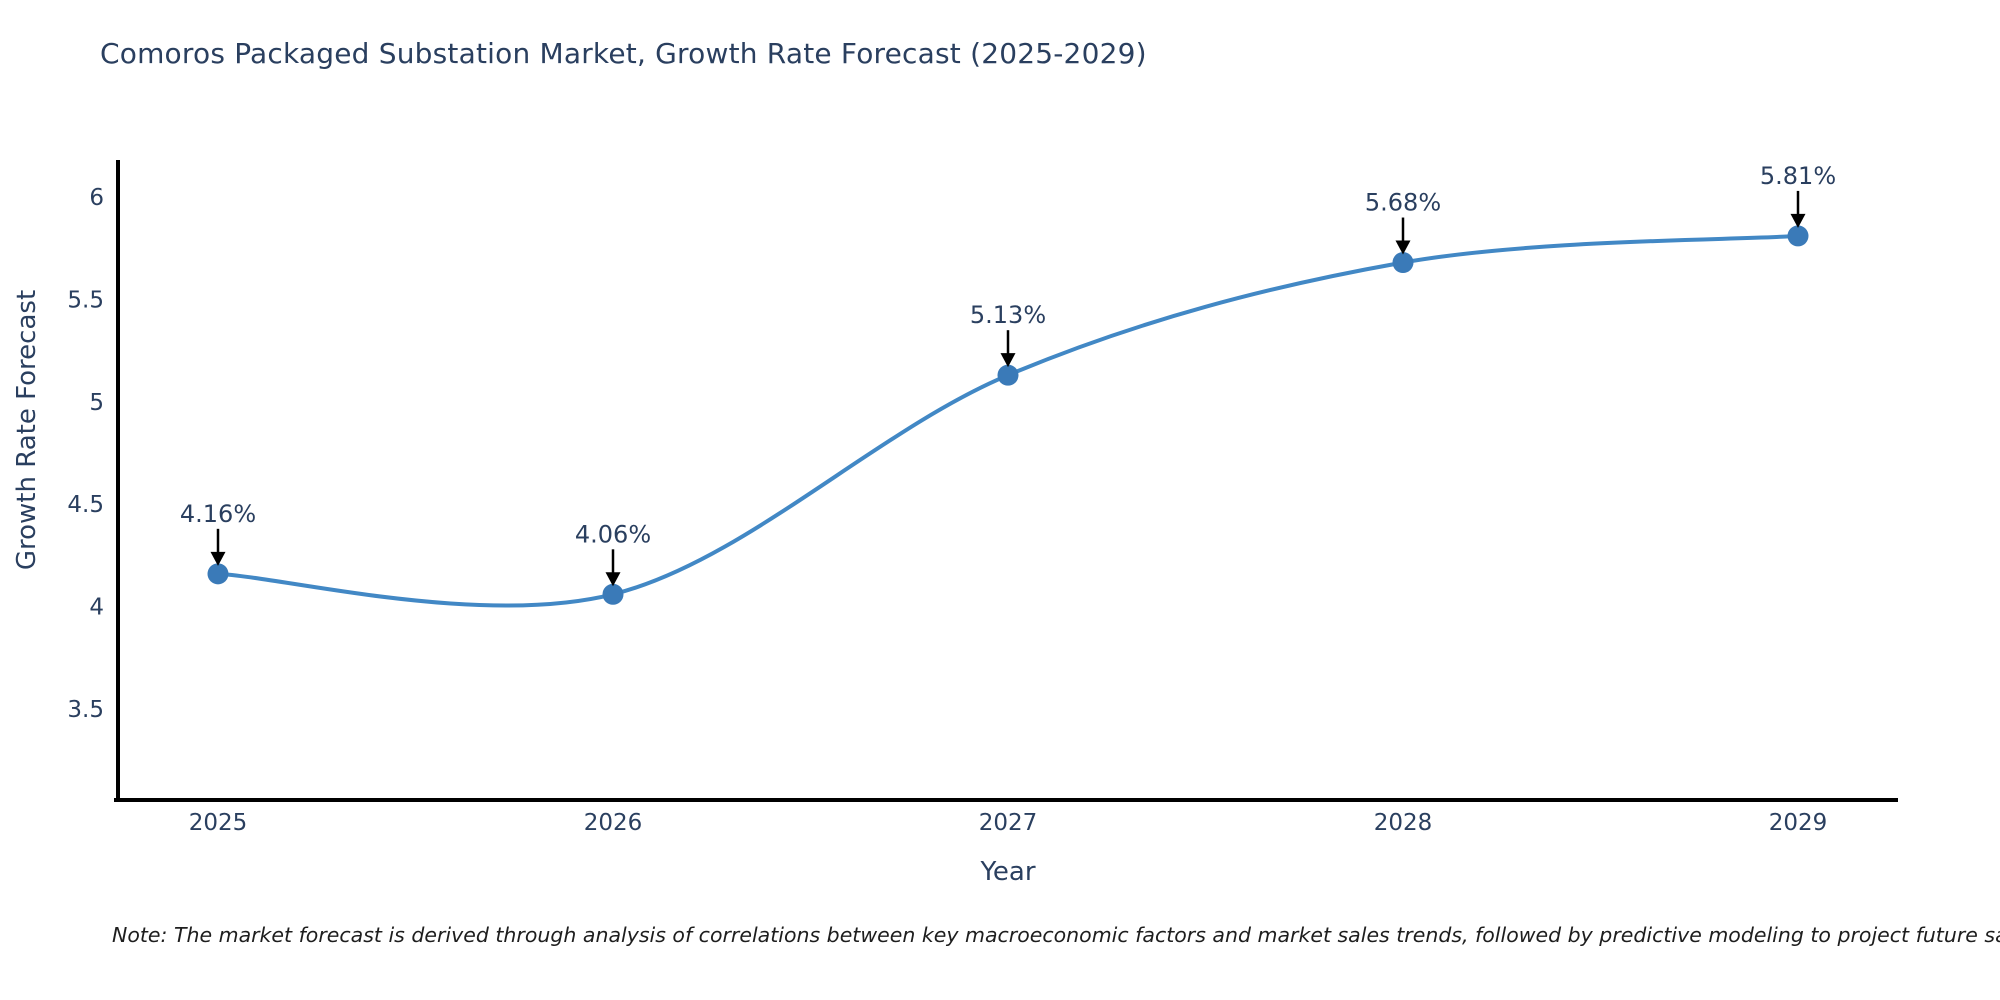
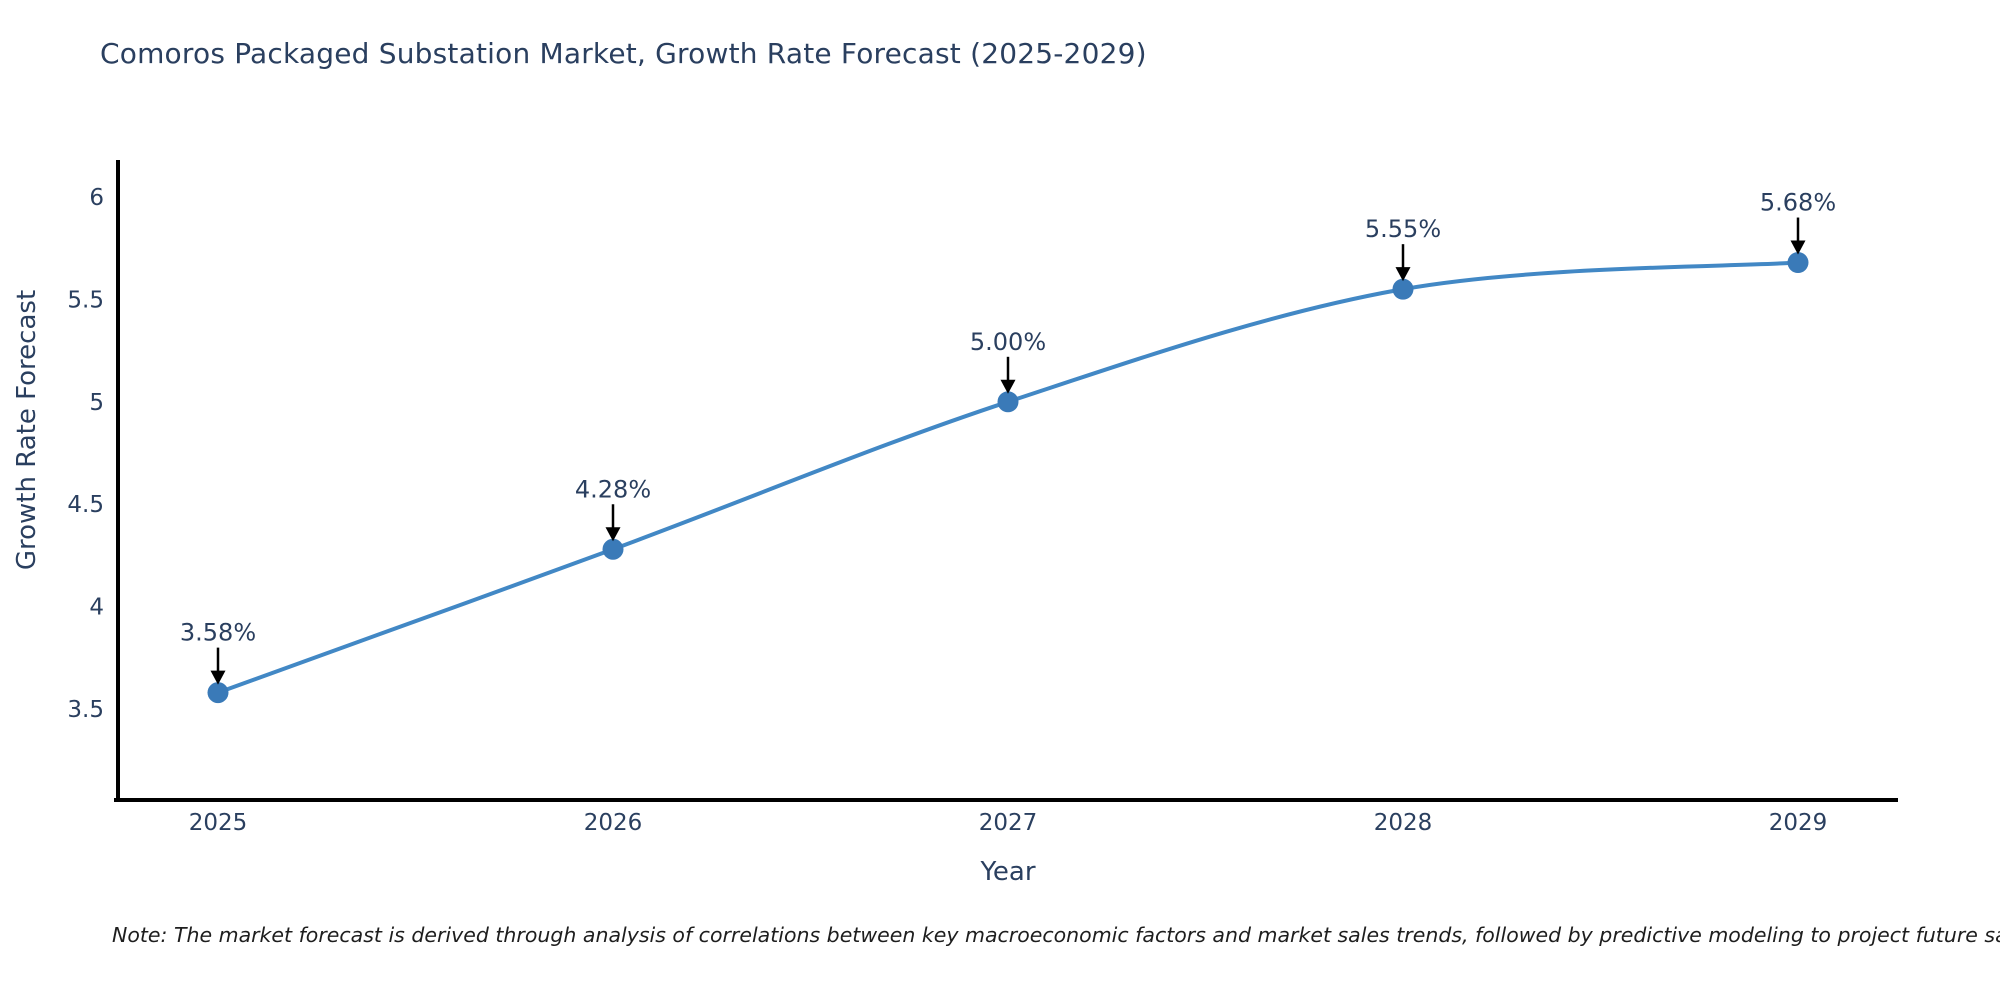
2025: 4.16% -> 3.58%
2026: 4.06% -> 4.28%
2027: 5.13% -> 5.00%
2028: 5.68% -> 5.55%
2029: 5.81% -> 5.68%
